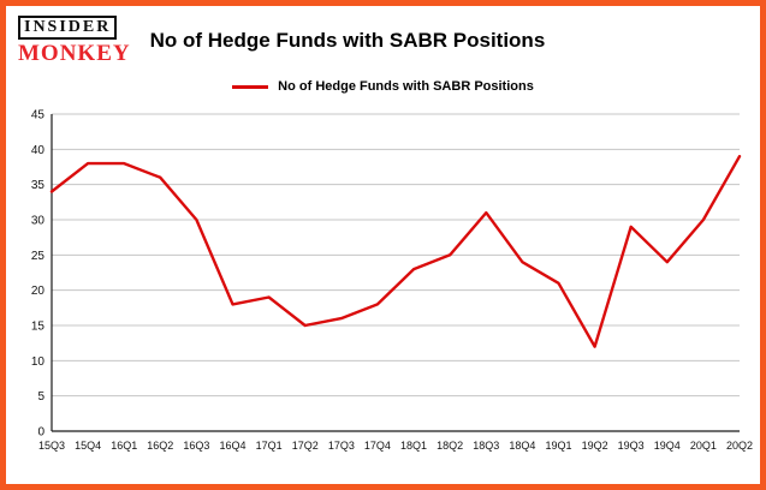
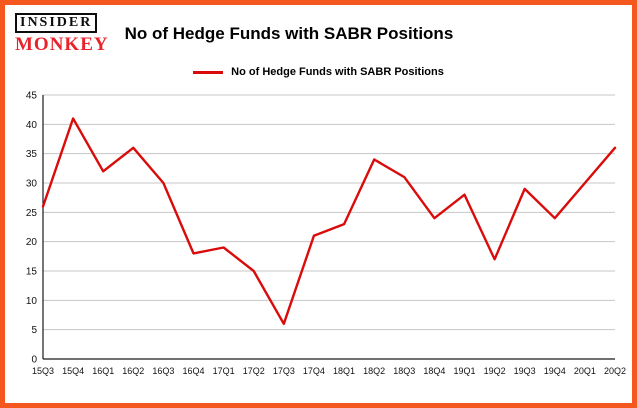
15Q3: 34 -> 26
15Q4: 38 -> 41
16Q1: 38 -> 32
17Q3: 16 -> 6
17Q4: 18 -> 21
18Q2: 25 -> 34
19Q1: 21 -> 28
19Q2: 12 -> 17
20Q2: 39 -> 36
